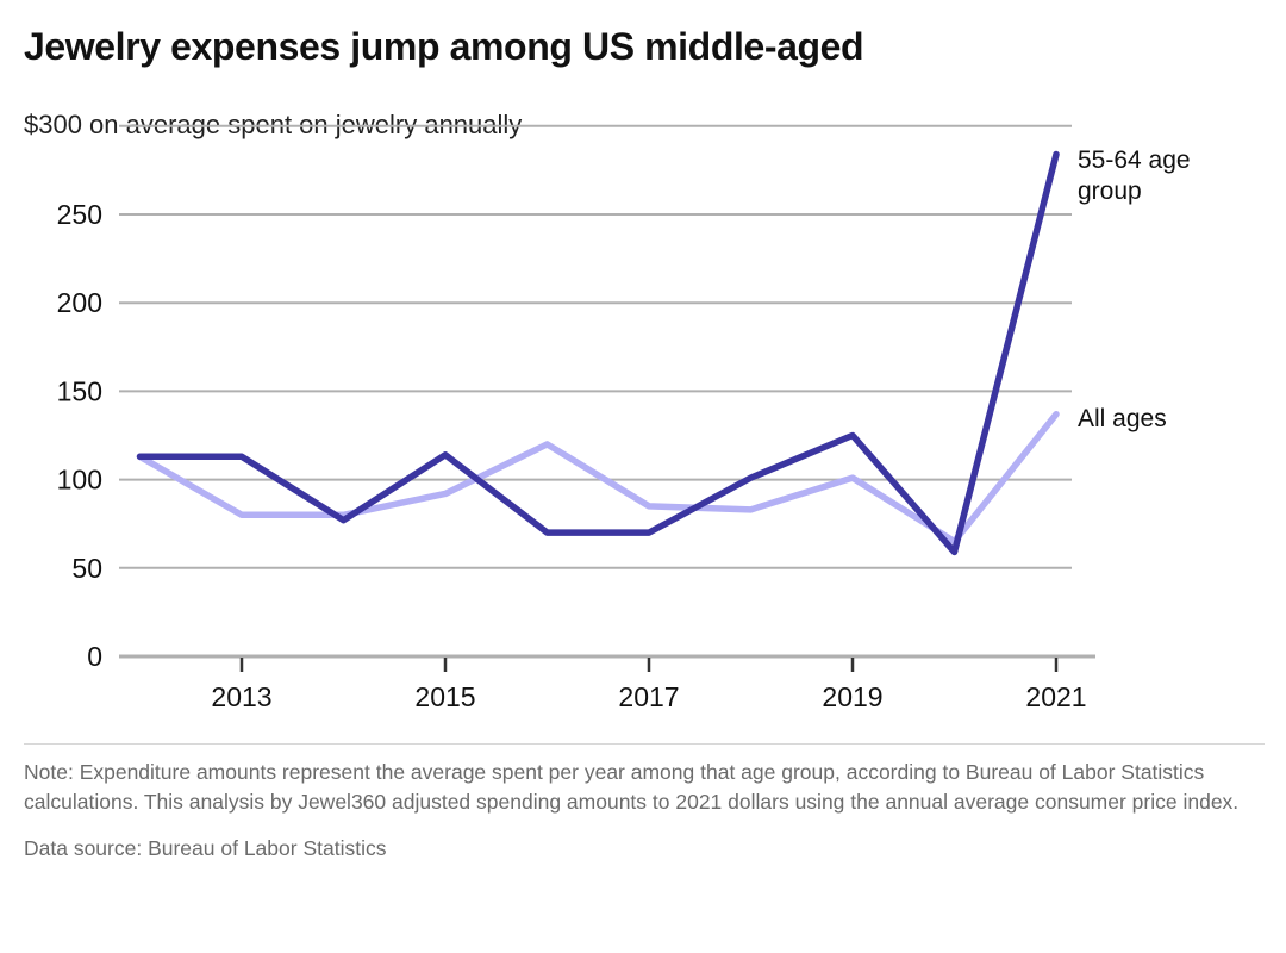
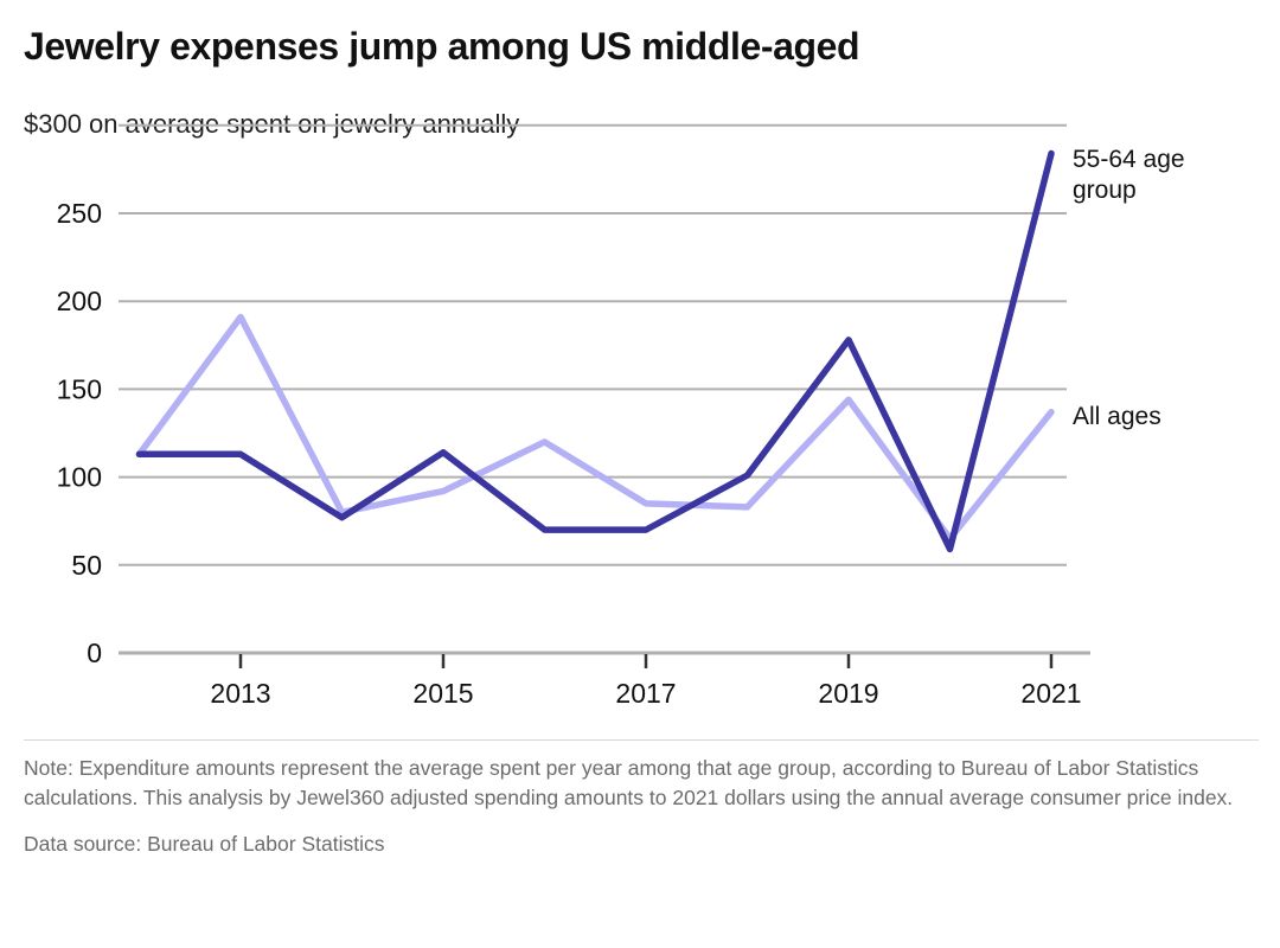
All ages/2013: 80 -> 191
55-64 age group/2019: 125 -> 178
All ages/2019: 101 -> 144
